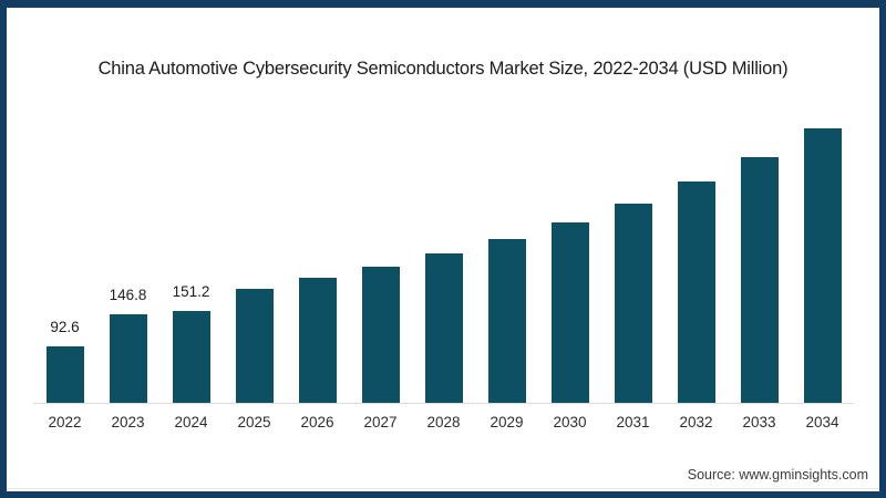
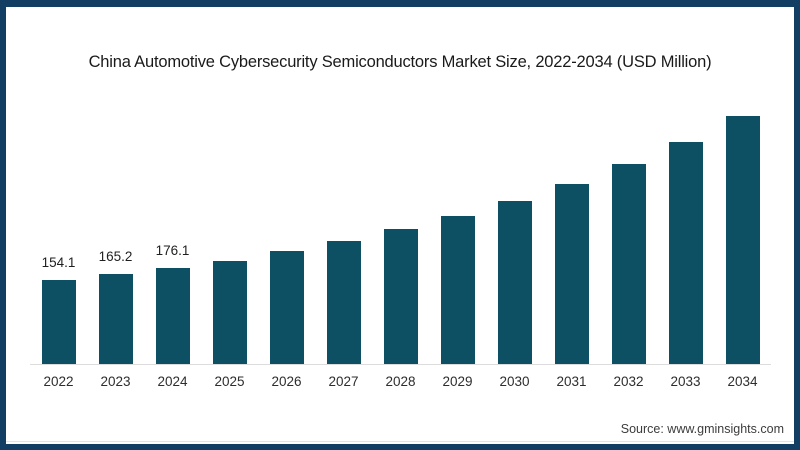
2022: 92.6 -> 154.1
2023: 146.8 -> 165.2
2024: 151.2 -> 176.1
